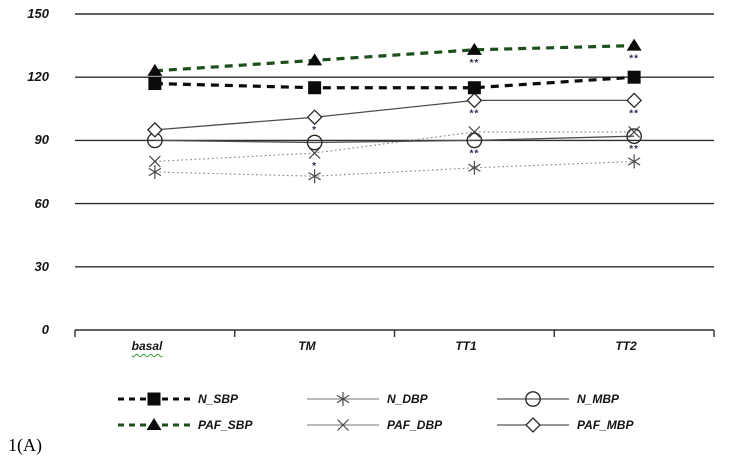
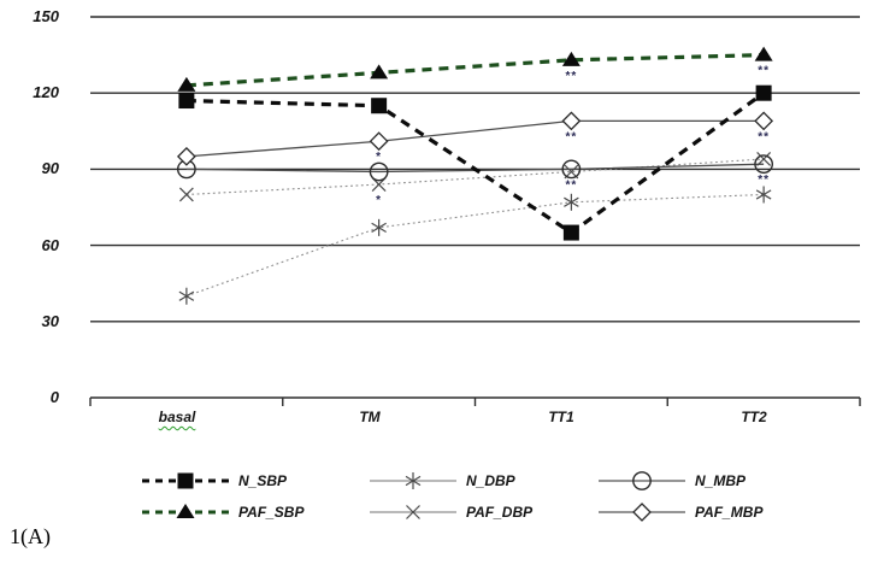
N_DBP/basal: 75 -> 40
N_DBP/TM: 73 -> 67
N_SBP/TT1: 115 -> 65
PAF_DBP/TT1: 94 -> 89
